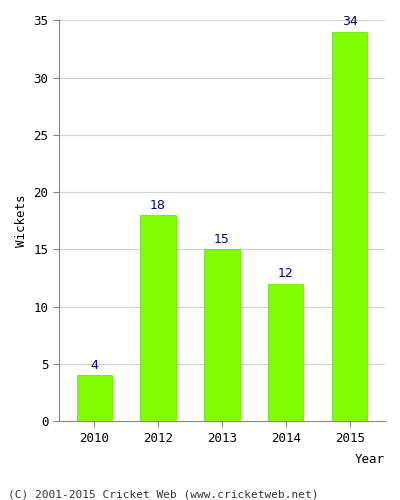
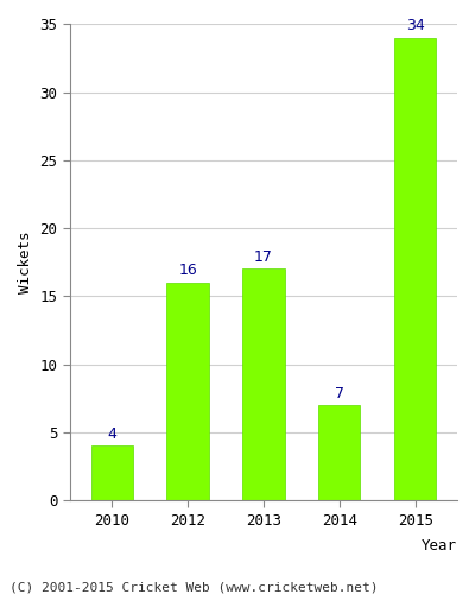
2012: 18 -> 16
2013: 15 -> 17
2014: 12 -> 7
